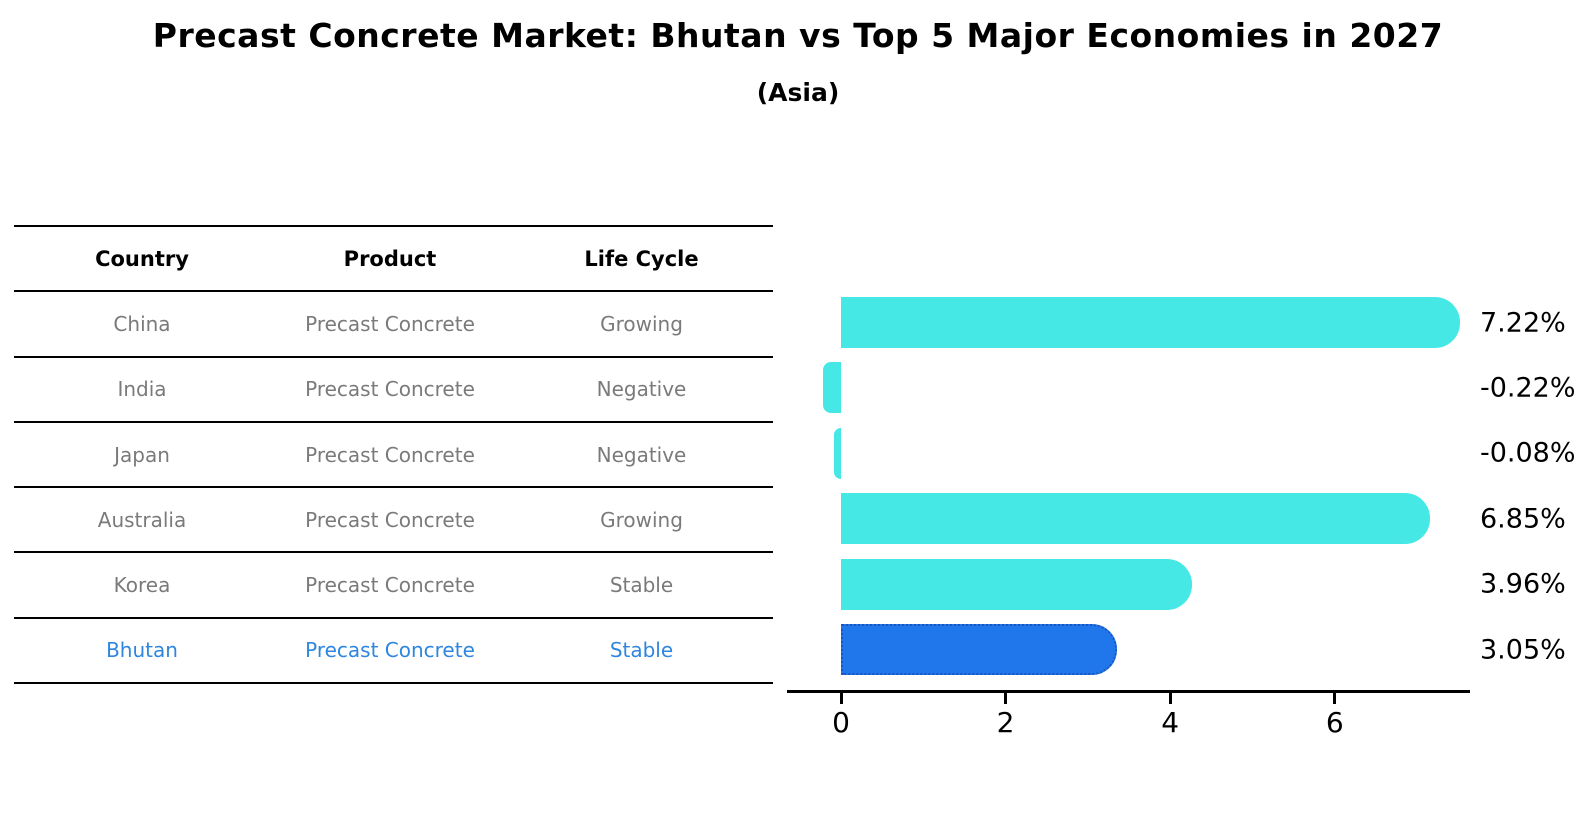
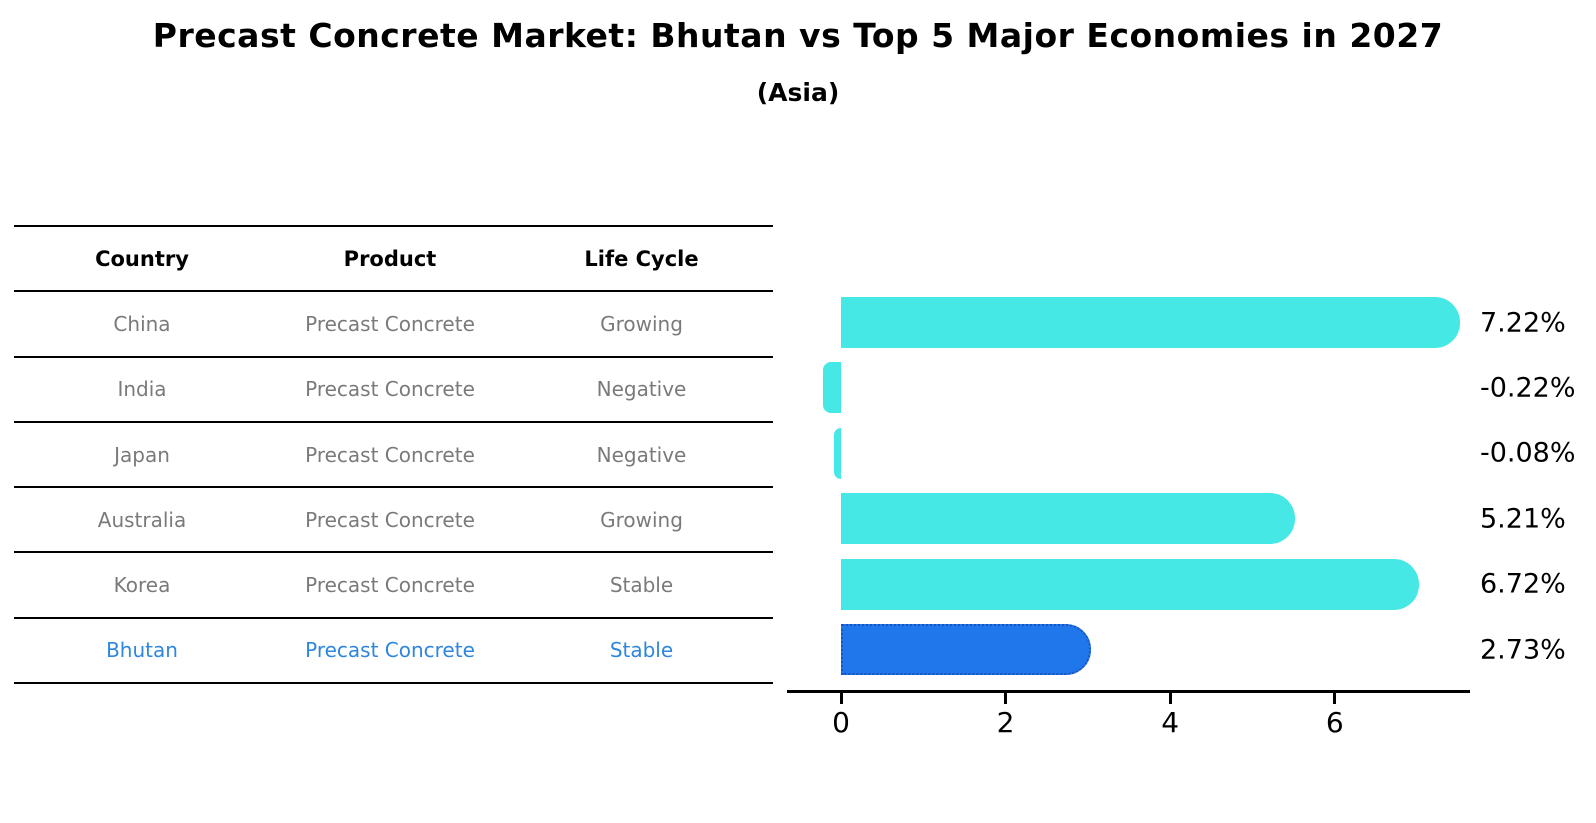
Australia: 6.85% -> 5.21%
Korea: 3.96% -> 6.72%
Bhutan: 3.05% -> 2.73%
